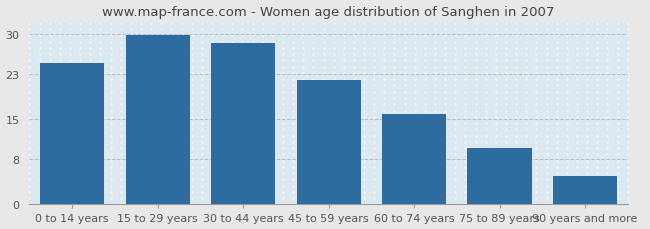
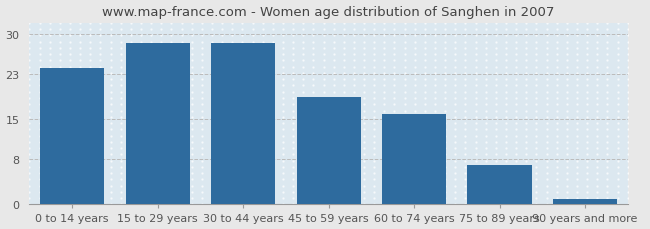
0 to 14 years: 25.0 -> 24.0
15 to 29 years: 29.8 -> 28.5
45 to 59 years: 22.0 -> 19.0
75 to 89 years: 10.0 -> 7.0
90 years and more: 5.0 -> 1.0
